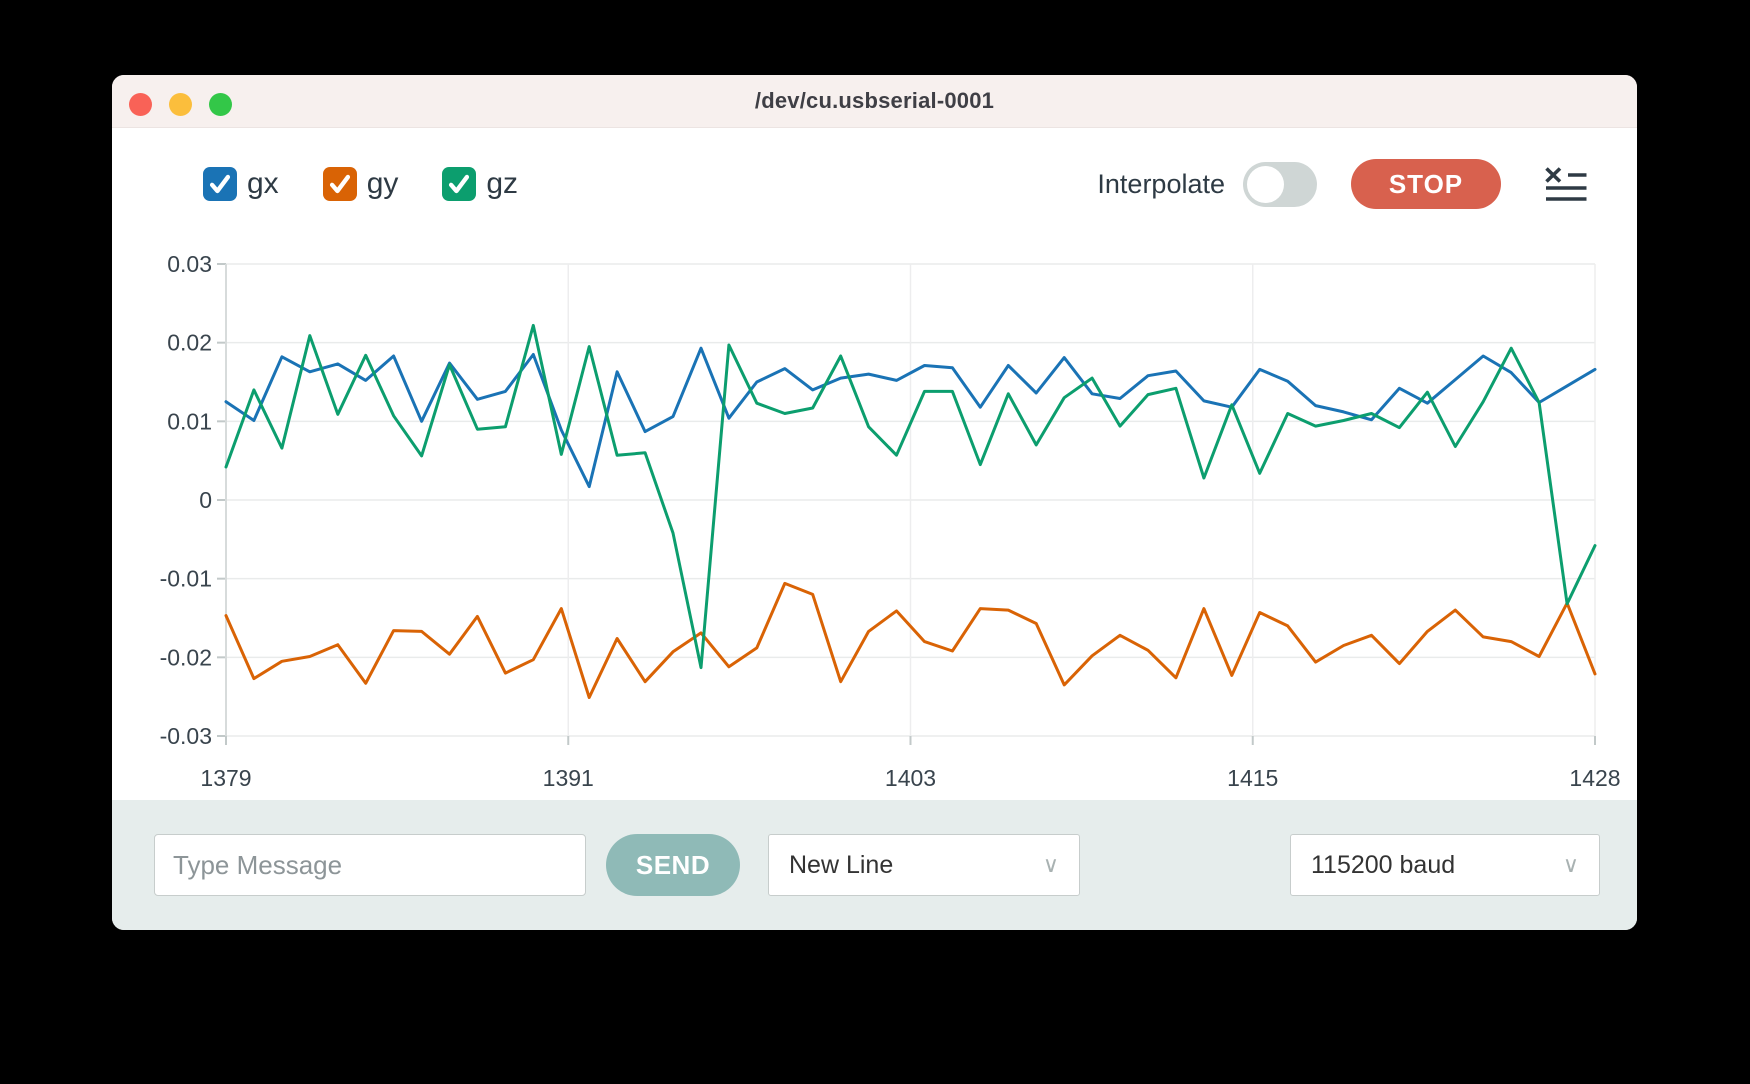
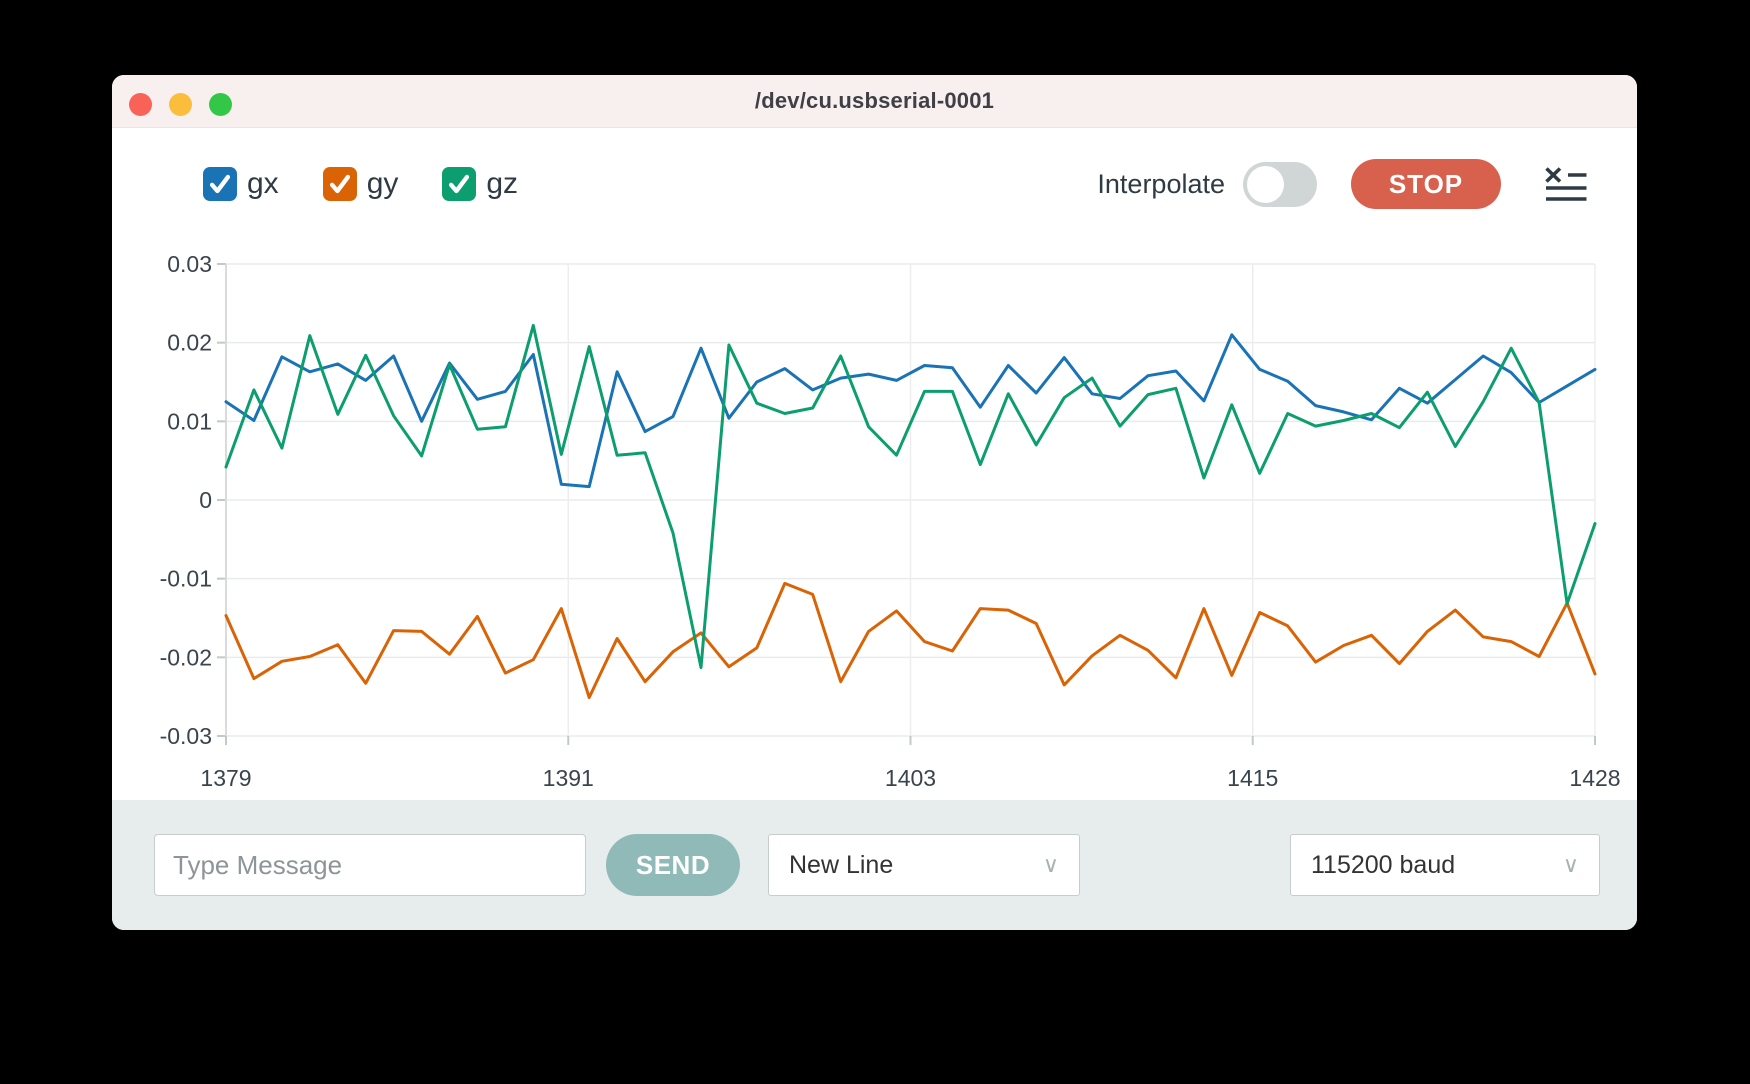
gx/1391: 0.009 -> 0.002
gx/1415: 0.012 -> 0.021
gz/1428: -0.006 -> -0.003
